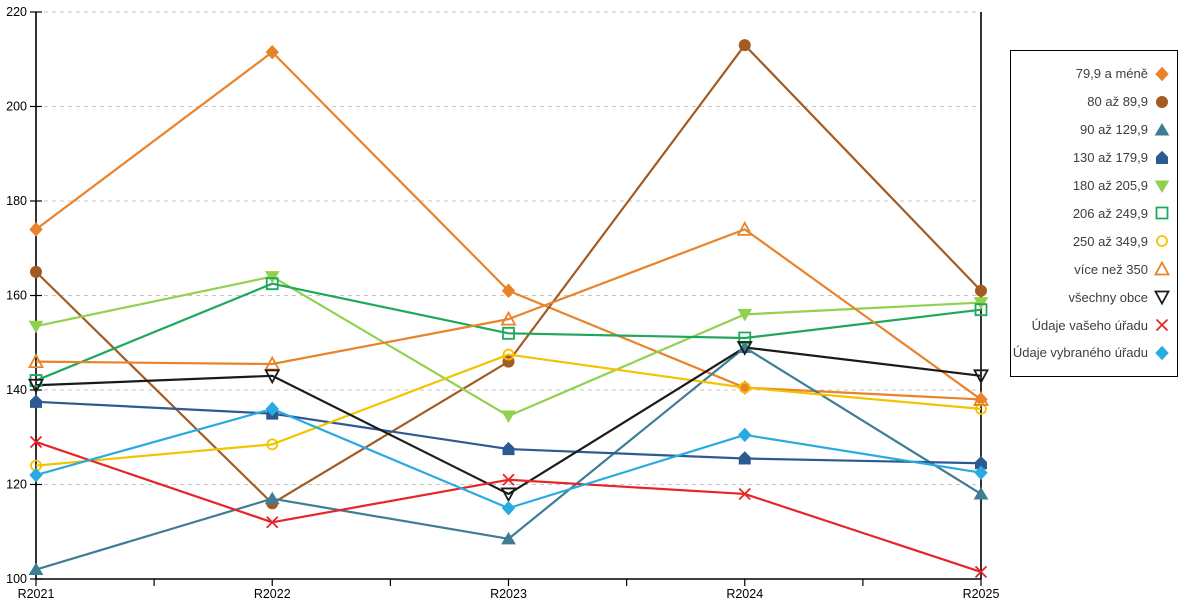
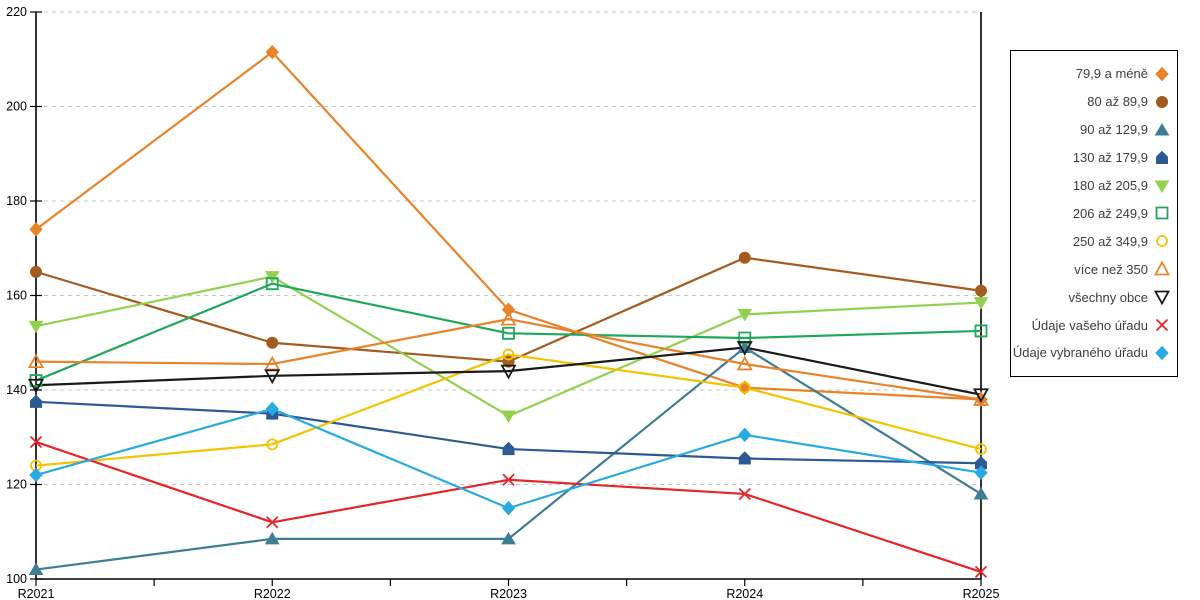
80 až 89,9/R2022: 116 -> 150
90 až 129,9/R2022: 117 -> 108
79,9 a méně/R2023: 161 -> 157
všechny obce/R2023: 118 -> 144
80 až 89,9/R2024: 213 -> 168
více než 350/R2024: 174 -> 146
206 až 249,9/R2025: 157 -> 152
250 až 349,9/R2025: 136 -> 128
všechny obce/R2025: 143 -> 139
